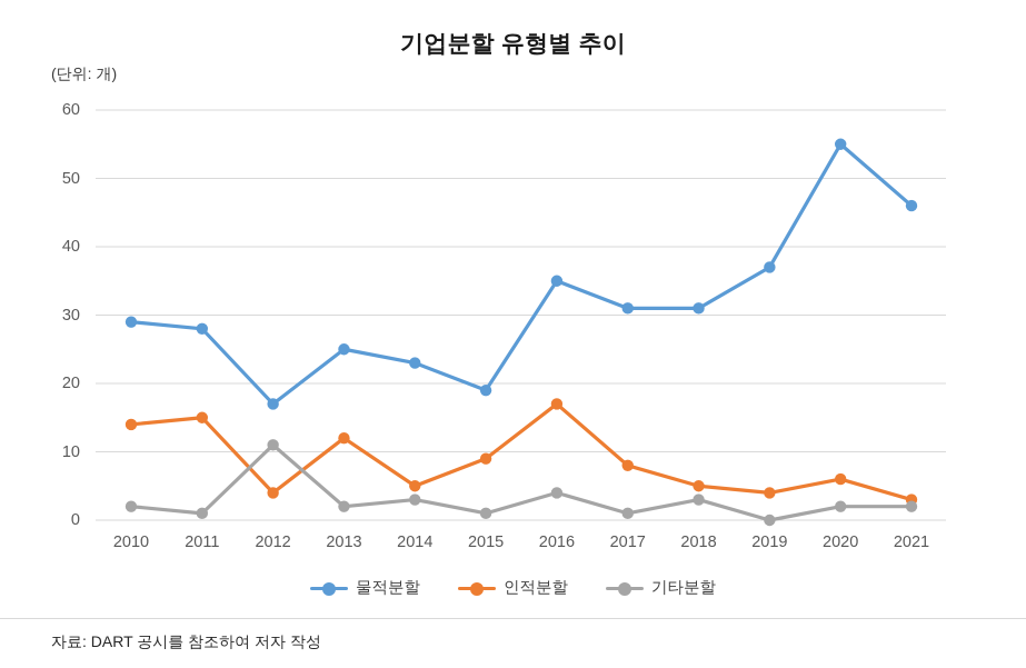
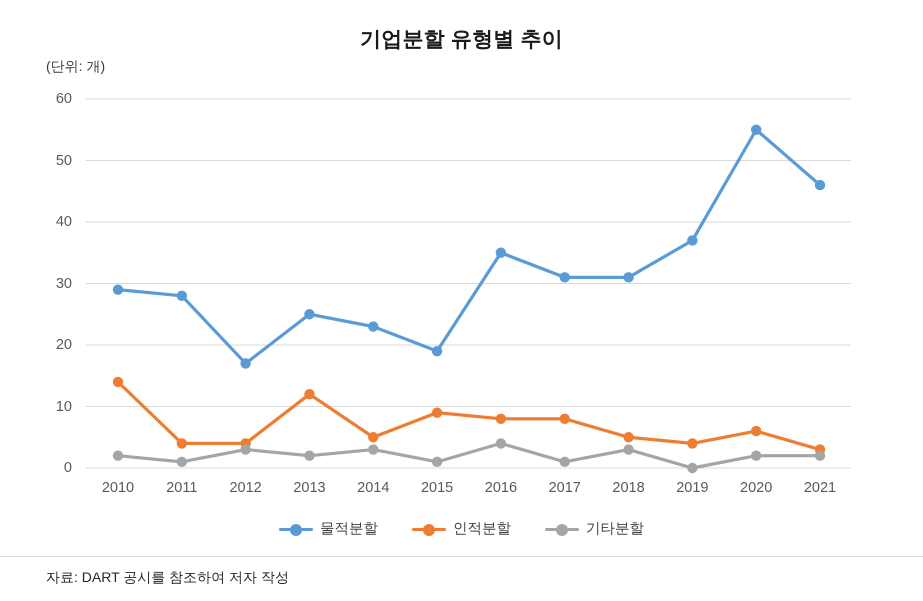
인적분할/2011: 15 -> 4
기타분할/2012: 11 -> 3
인적분할/2016: 17 -> 8
